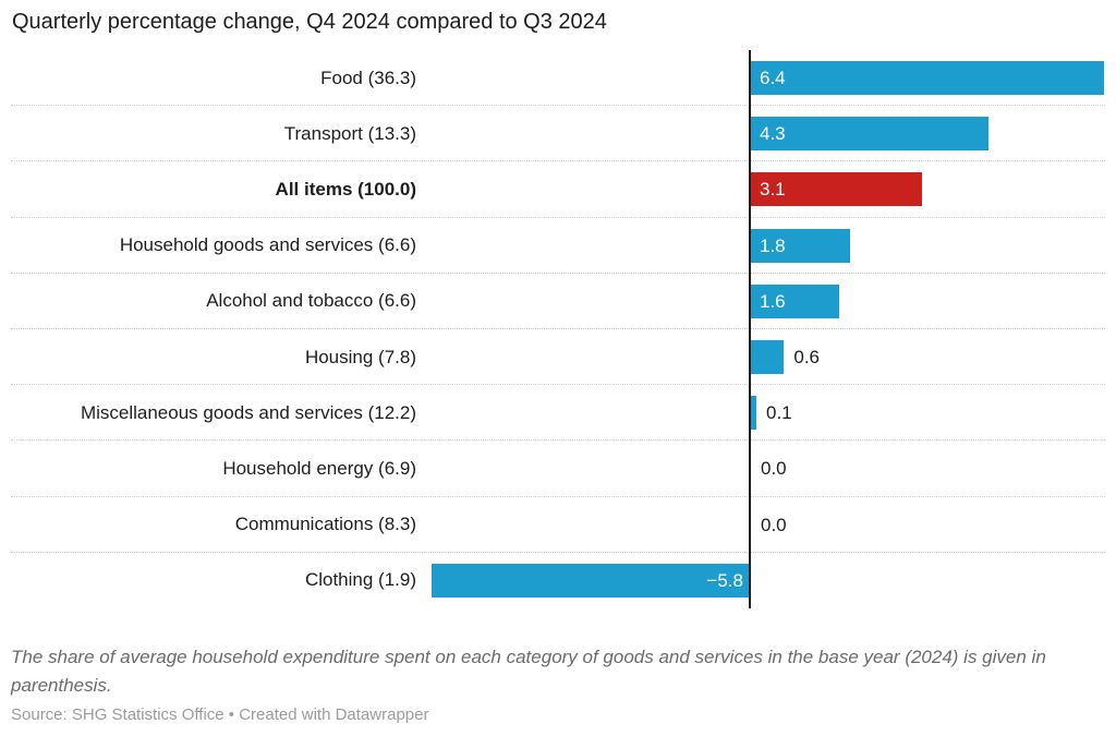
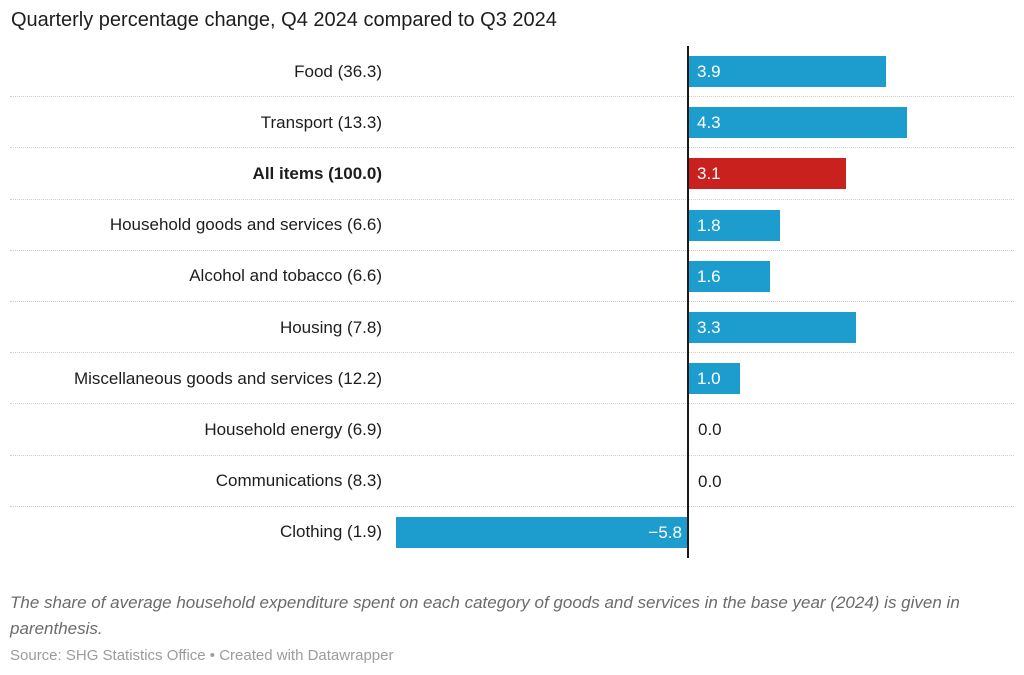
Food (36.3): 6.4 -> 3.9
Housing (7.8): 0.6 -> 3.3
Miscellaneous goods and services (12.2): 0.1 -> 1.0
